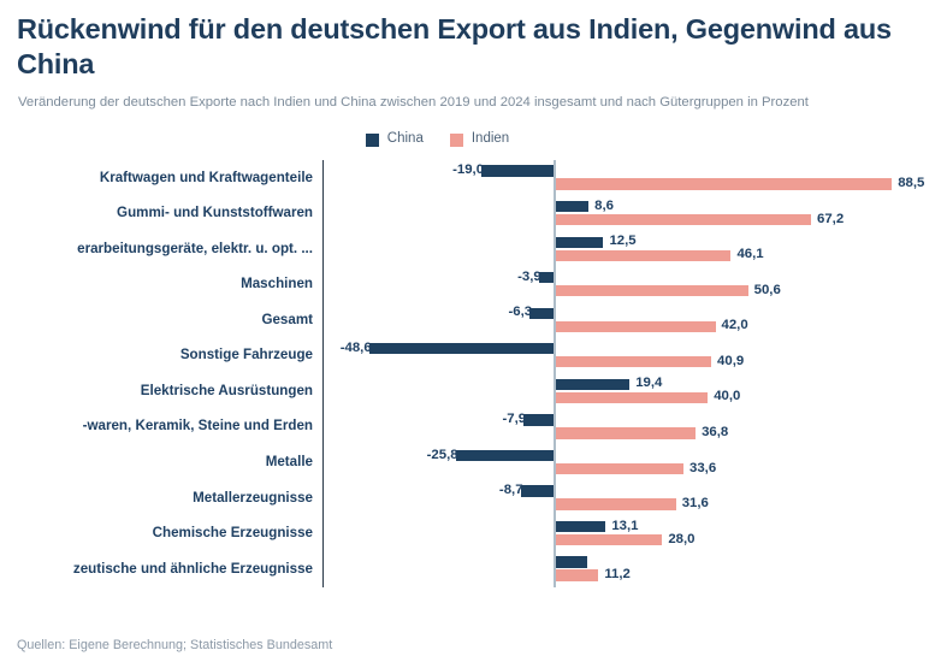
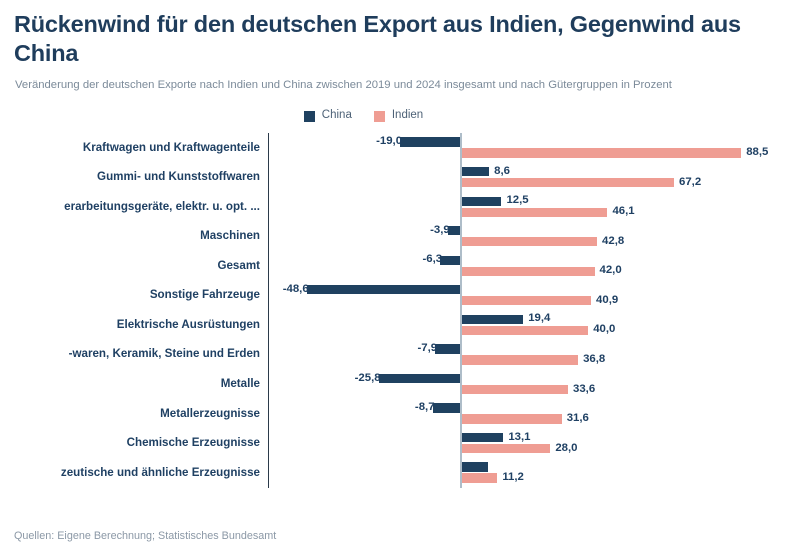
Indien/Maschinen: 50,6 -> 42,8
